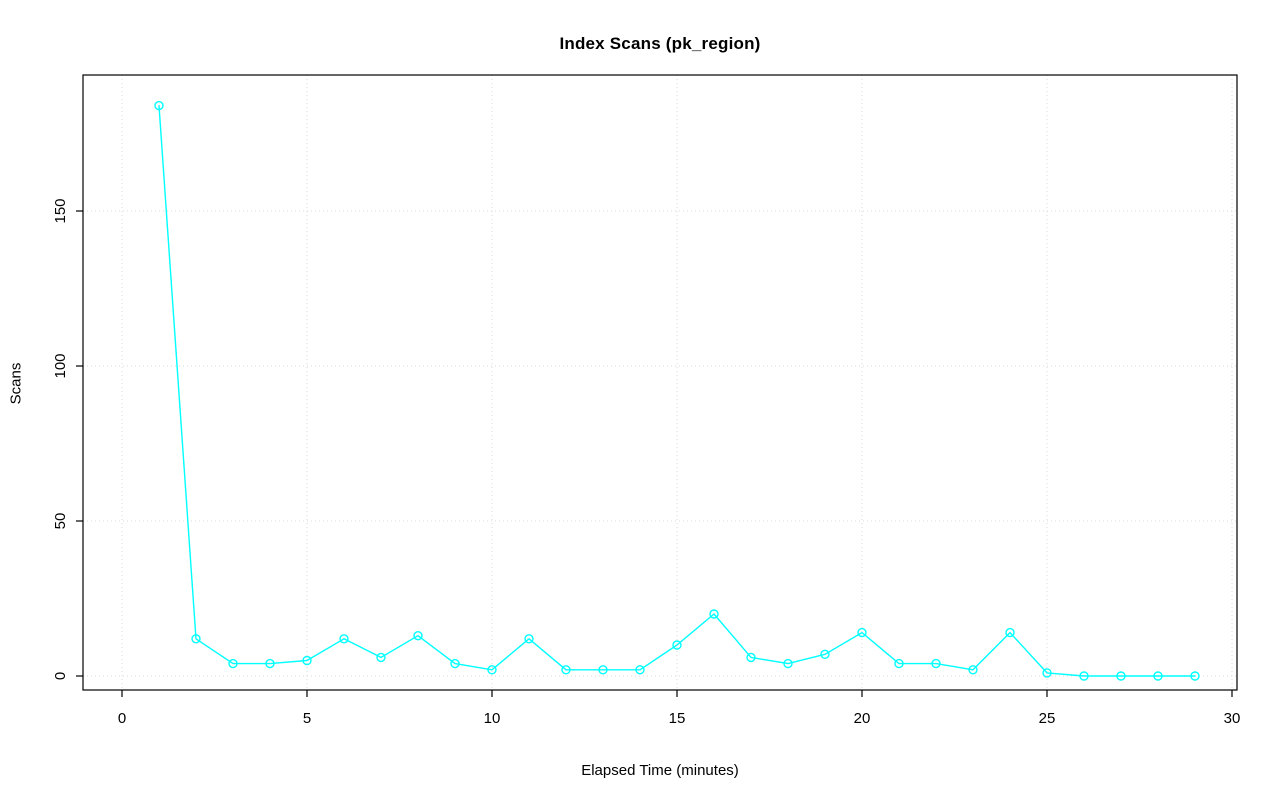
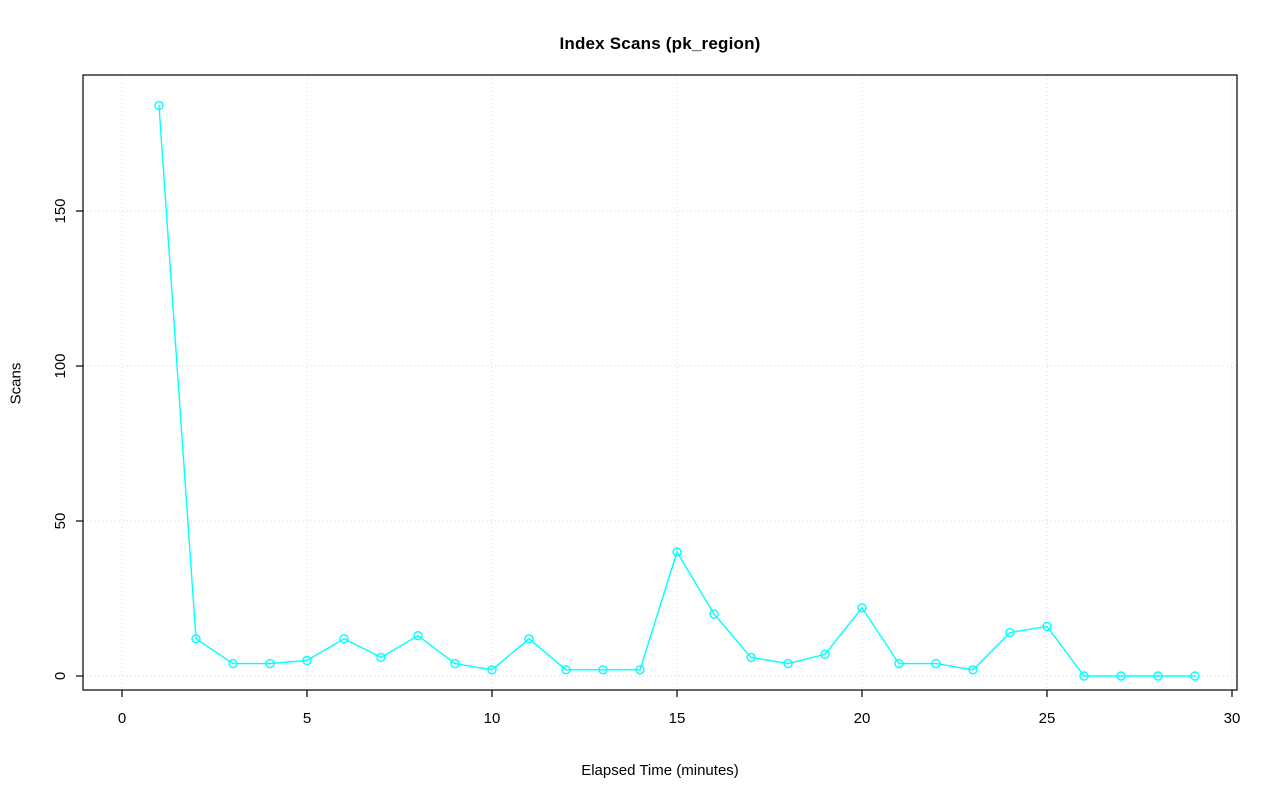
15: 10 -> 40
20: 14 -> 22
25: 1 -> 16
